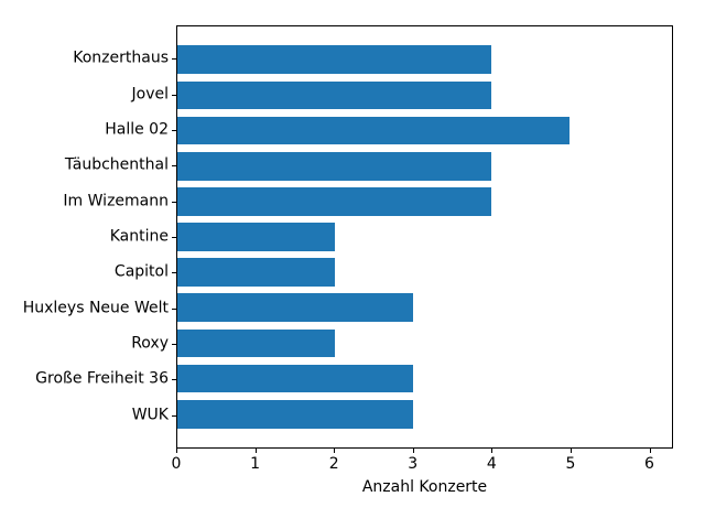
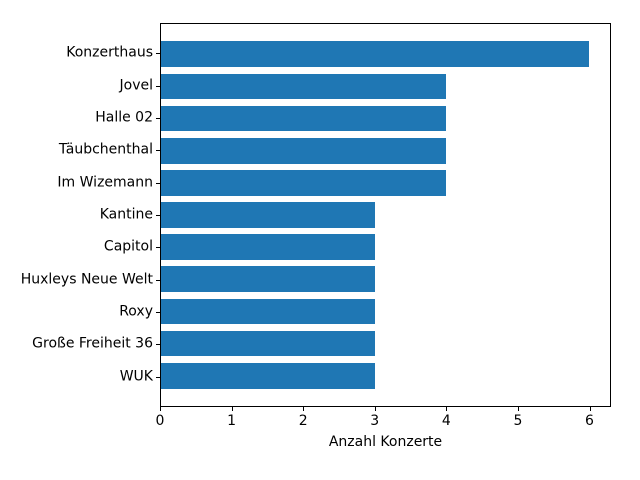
Konzerthaus: 4 -> 6
Halle 02: 5 -> 4
Kantine: 2 -> 3
Capitol: 2 -> 3
Roxy: 2 -> 3
